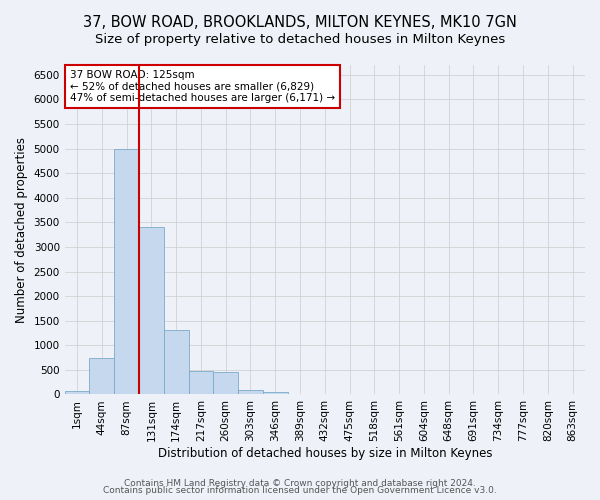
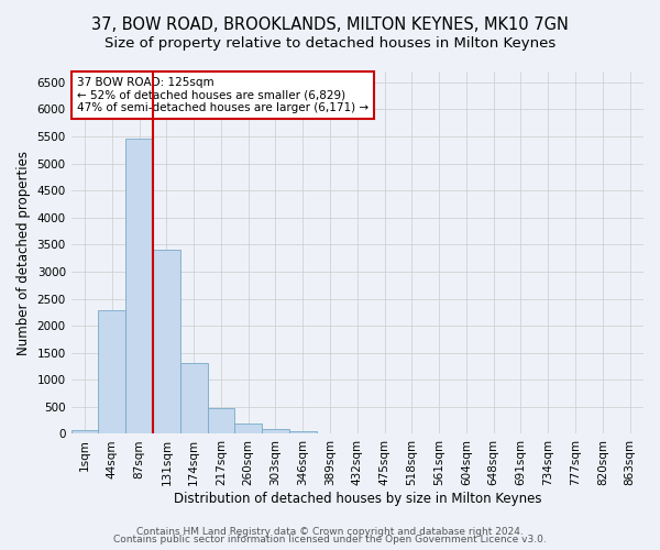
44sqm: 750 -> 2280
87sqm: 5000 -> 5450
260sqm: 450 -> 200
